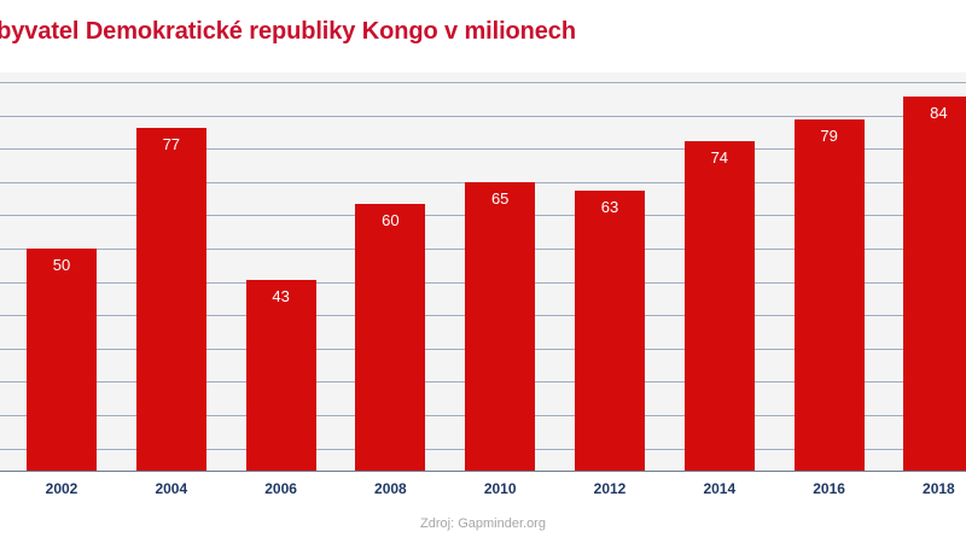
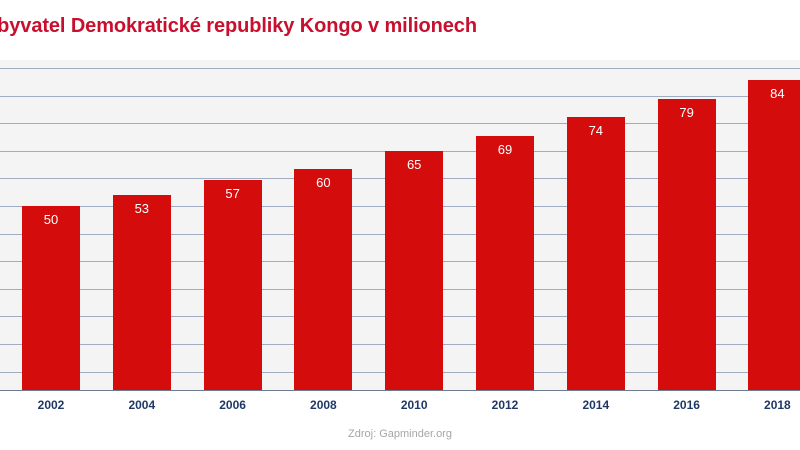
2004: 77 -> 53
2006: 43 -> 57
2012: 63 -> 69
